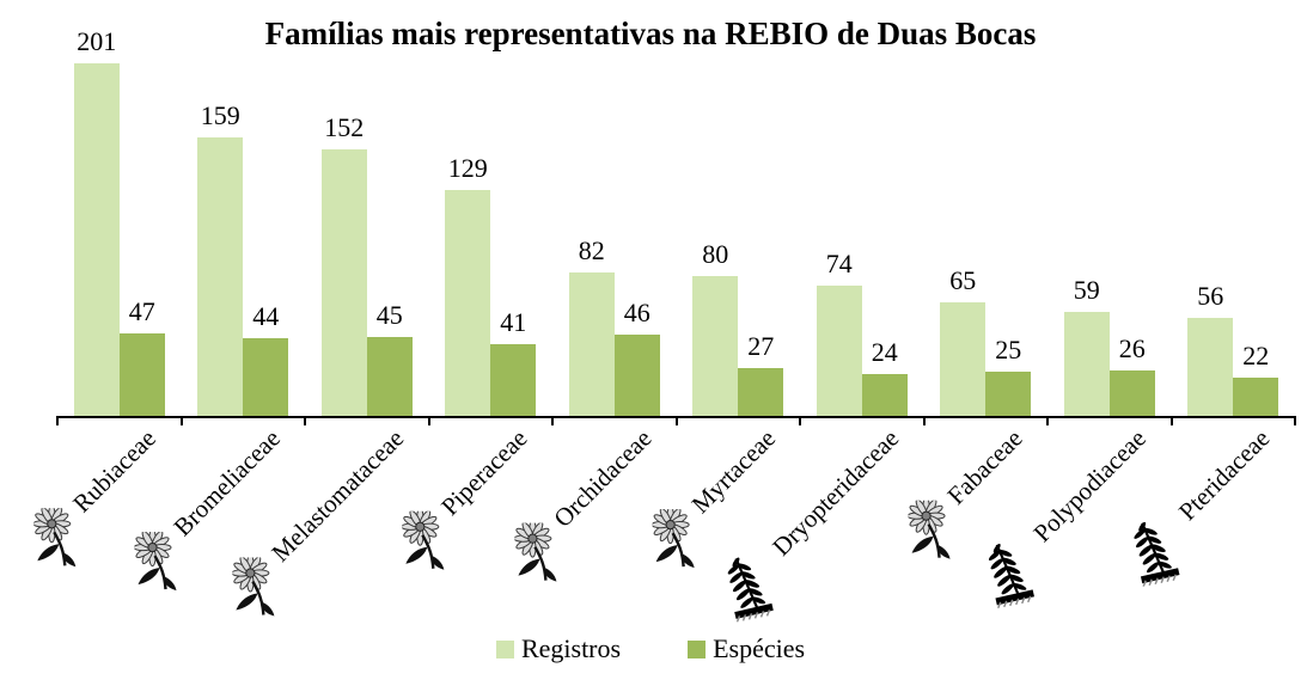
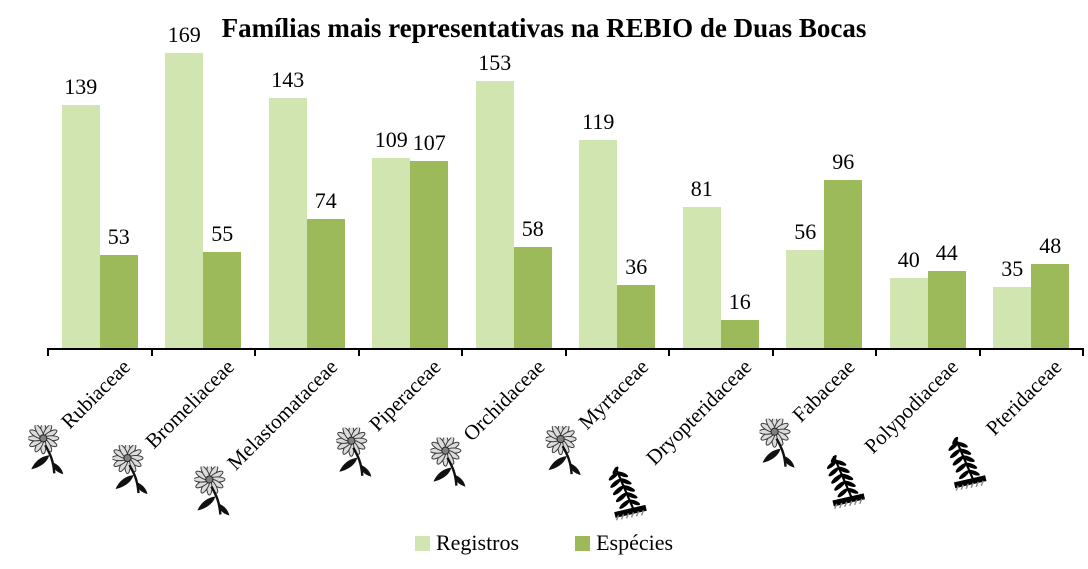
Registros/Rubiaceae: 201 -> 139
Espécies/Rubiaceae: 47 -> 53
Registros/Bromeliaceae: 159 -> 169
Espécies/Bromeliaceae: 44 -> 55
Registros/Melastomataceae: 152 -> 143
Espécies/Melastomataceae: 45 -> 74
Registros/Piperaceae: 129 -> 109
Espécies/Piperaceae: 41 -> 107
Registros/Orchidaceae: 82 -> 153
Espécies/Orchidaceae: 46 -> 58
Registros/Myrtaceae: 80 -> 119
Espécies/Myrtaceae: 27 -> 36
Registros/Dryopteridaceae: 74 -> 81
Espécies/Dryopteridaceae: 24 -> 16
Registros/Fabaceae: 65 -> 56
Espécies/Fabaceae: 25 -> 96
Registros/Polypodiaceae: 59 -> 40
Espécies/Polypodiaceae: 26 -> 44
Registros/Pteridaceae: 56 -> 35
Espécies/Pteridaceae: 22 -> 48
